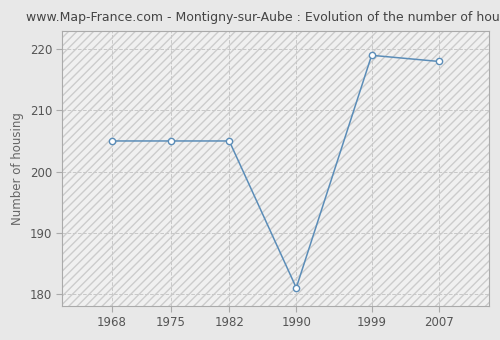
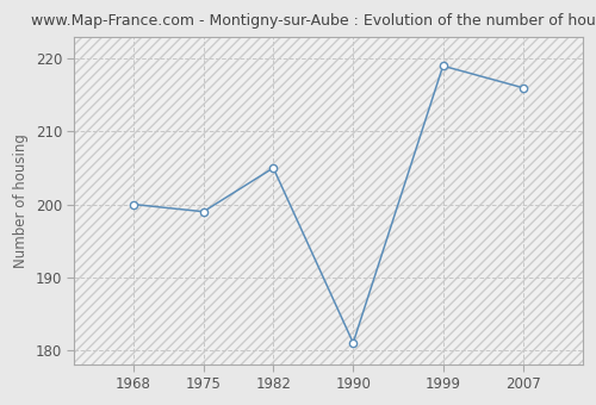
1968: 205 -> 200
1975: 205 -> 199
2007: 218 -> 216
